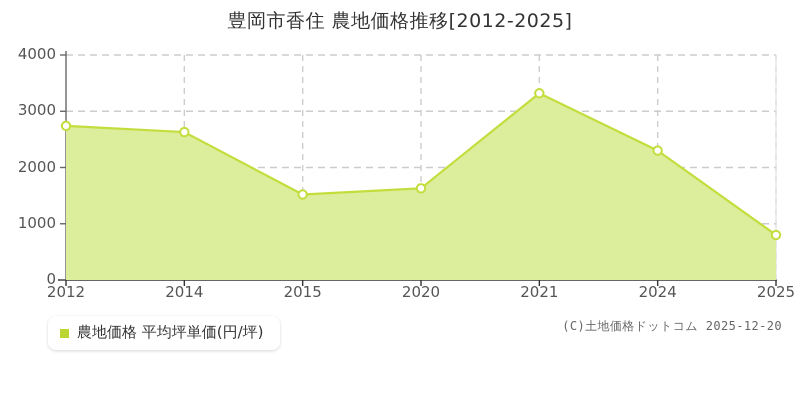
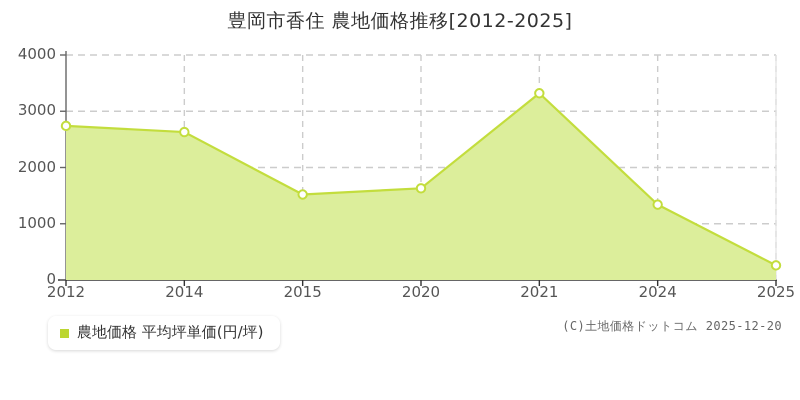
2024: 2300 -> 1300
2025: 800 -> 300
